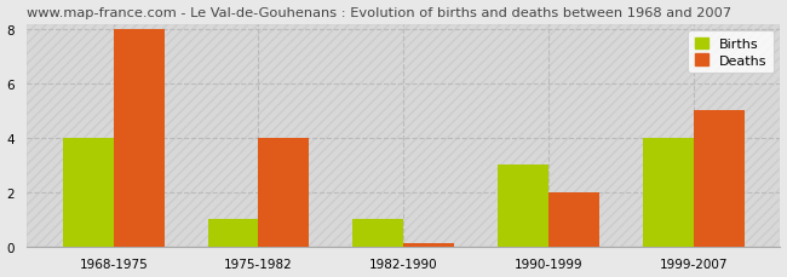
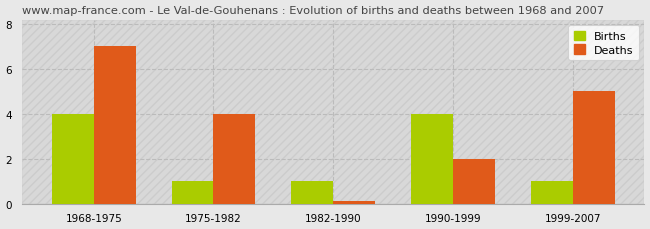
Deaths/1968-1975: 8.0 -> 7.0
Births/1990-1999: 3 -> 4
Births/1999-2007: 4 -> 1
